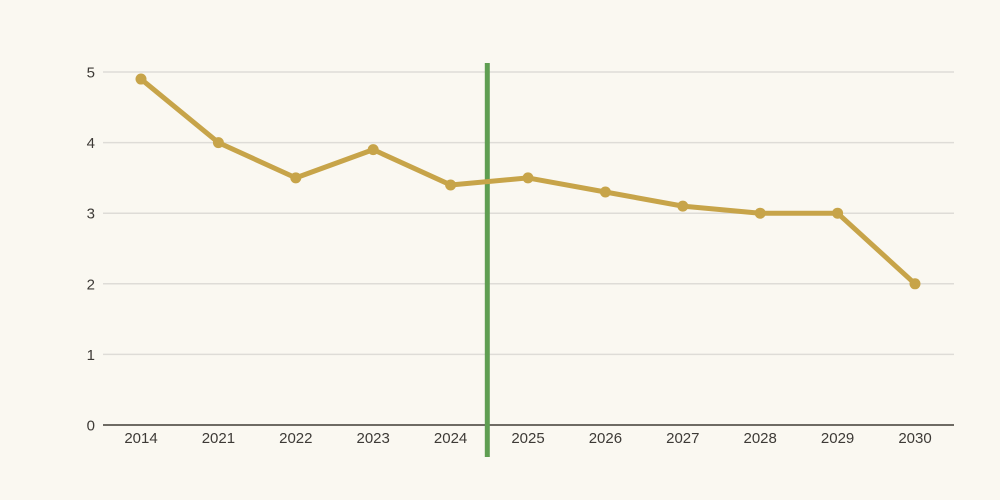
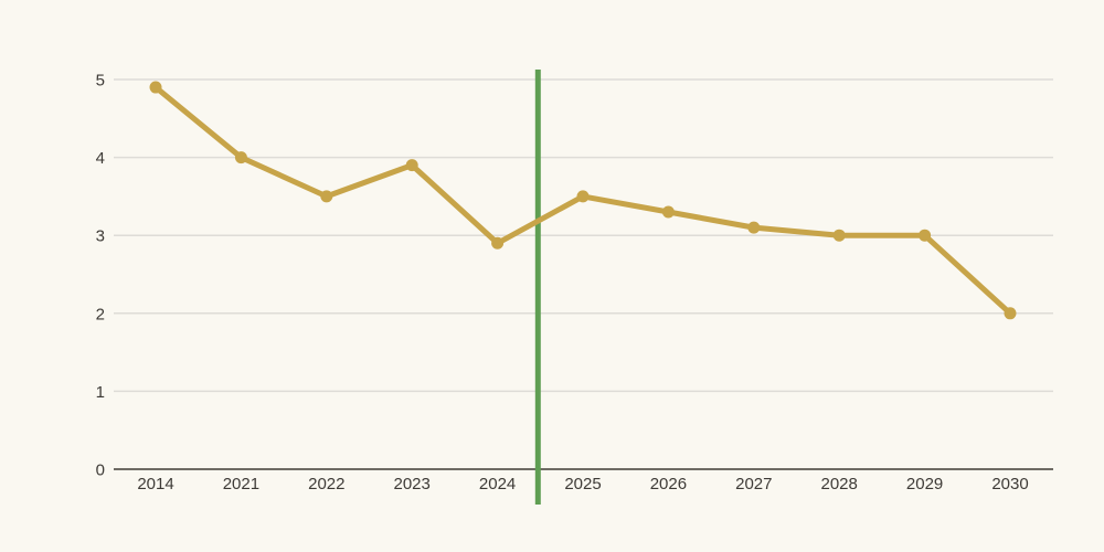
2024: 3.4 -> 2.9
